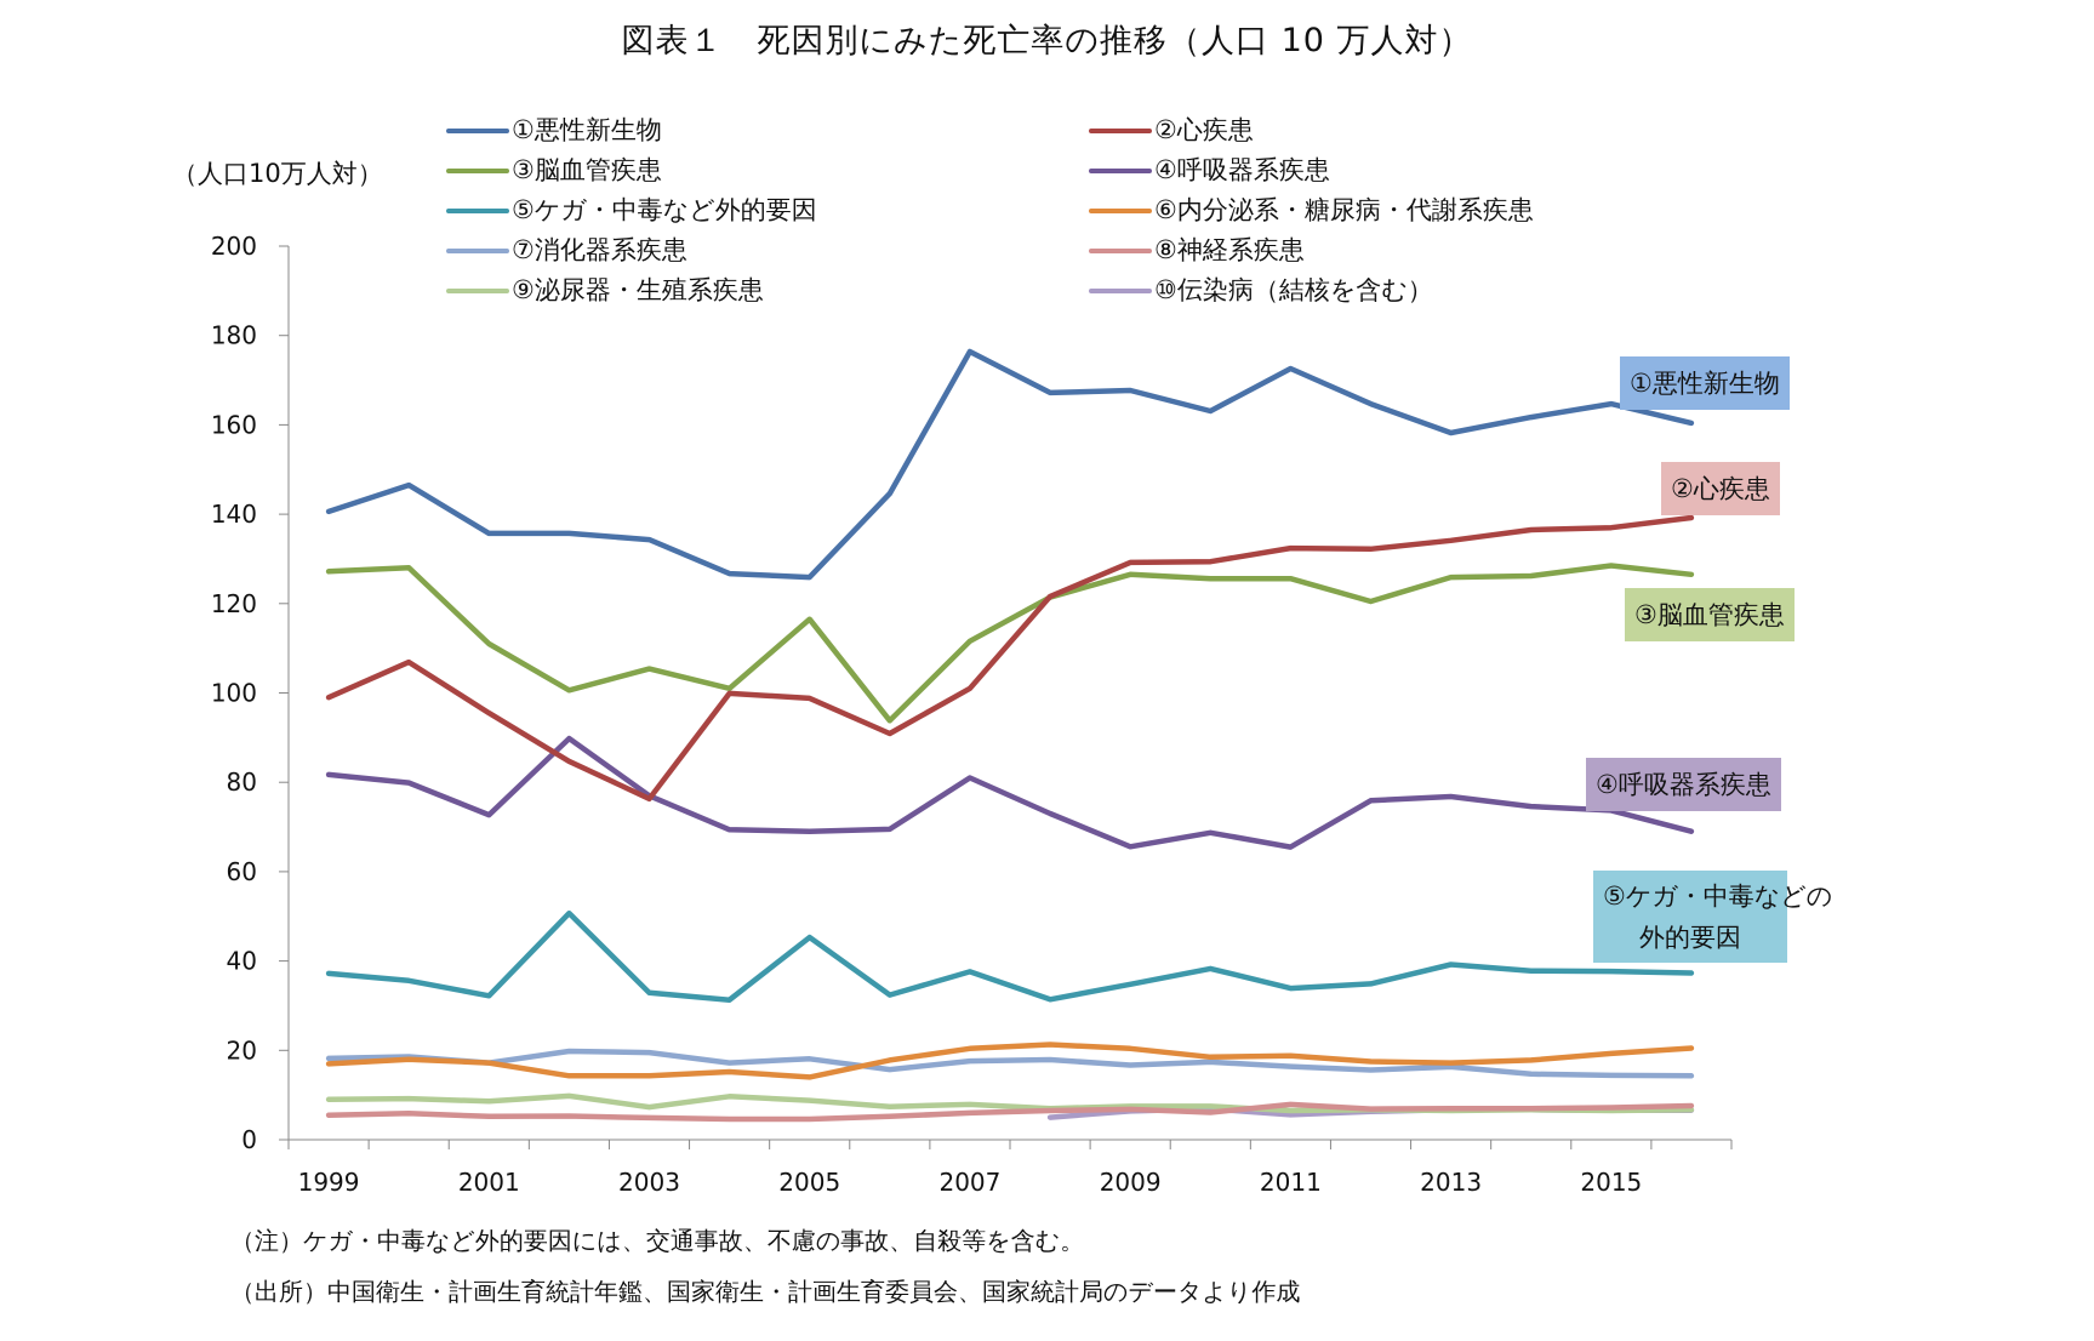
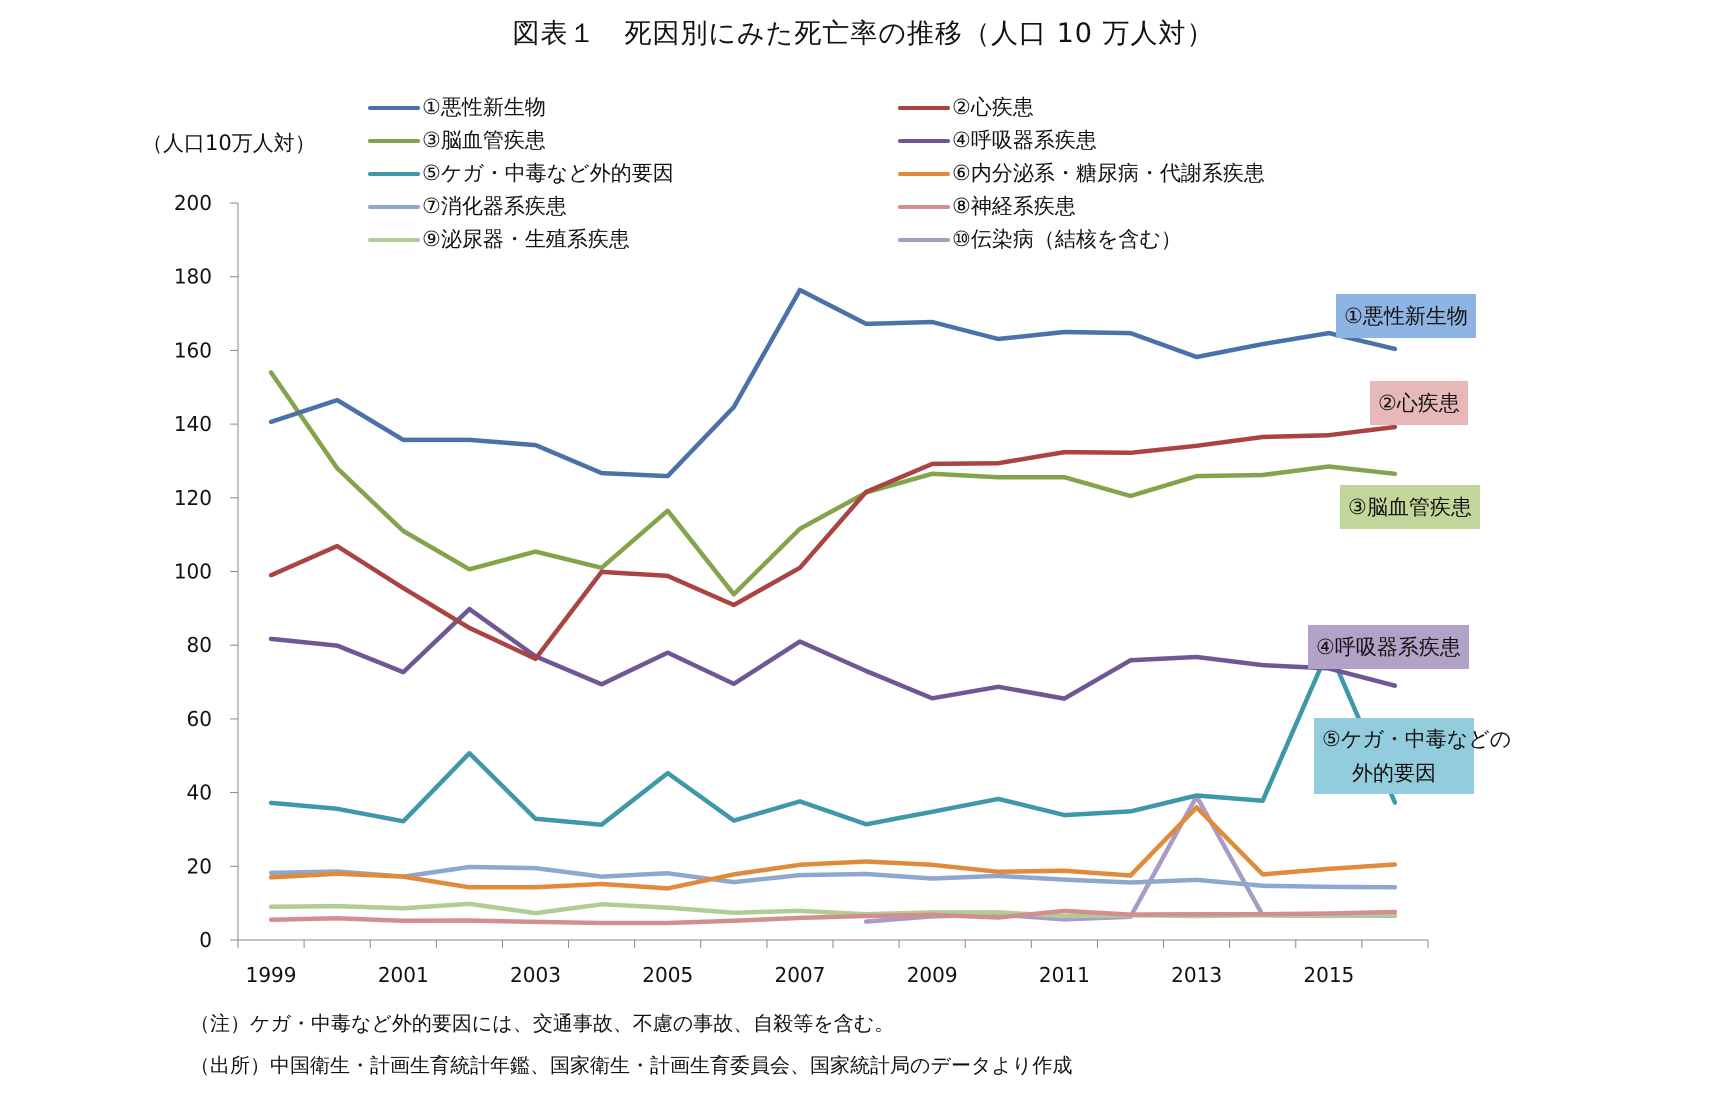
③脳血管疾患/1999: 127 -> 154
④呼吸器系疾患/2005: 69 -> 78
①悪性新生物/2011: 173 -> 165
⑥内分泌系・糖尿病・代謝系疾患/2013: 17 -> 36
⑩伝染病（結核を含む）/2013: 7 -> 39
⑤ケガ・中毒など外的要因/2015: 38 -> 79
